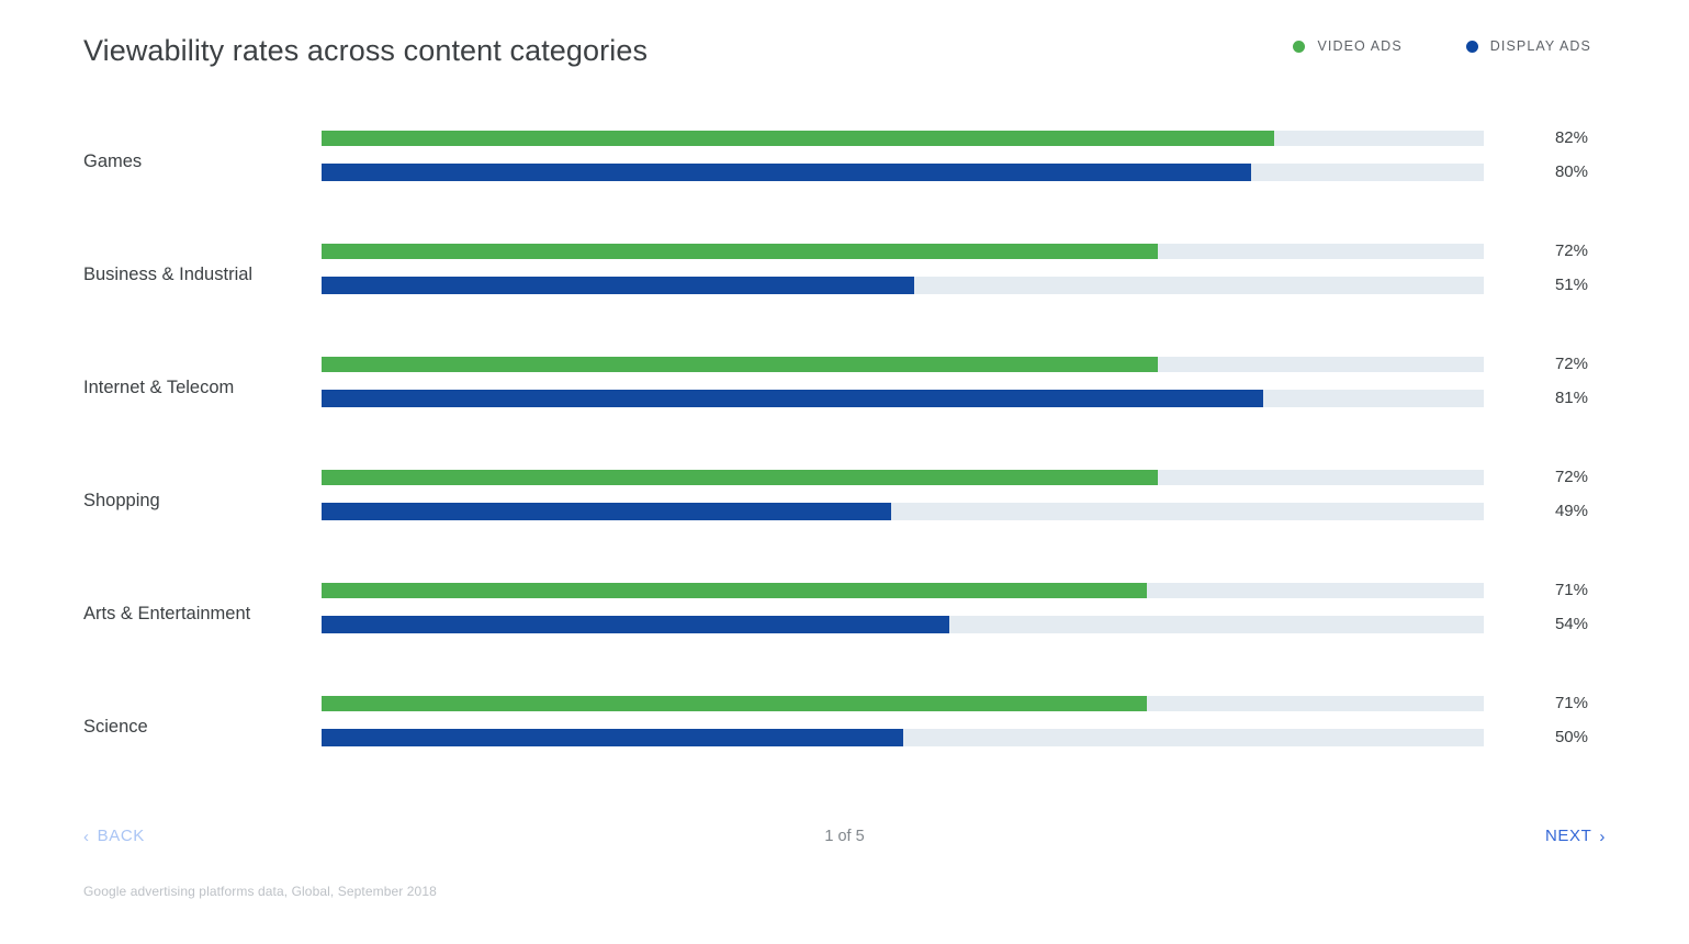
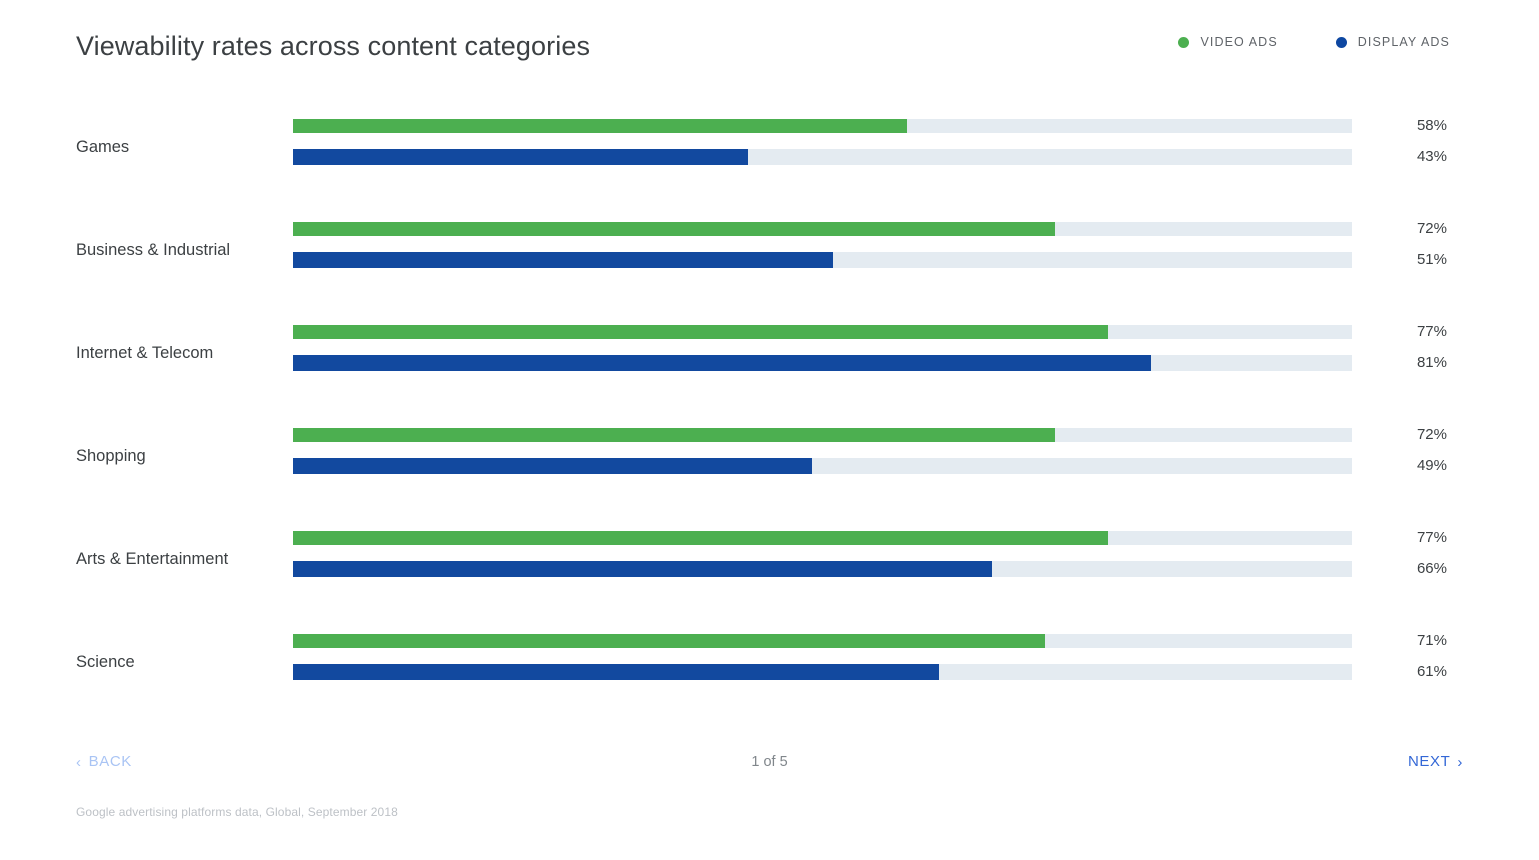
VIDEO ADS/Games: 82% -> 58%
DISPLAY ADS/Games: 80% -> 43%
VIDEO ADS/Internet & Telecom: 72% -> 77%
VIDEO ADS/Arts & Entertainment: 71% -> 77%
DISPLAY ADS/Arts & Entertainment: 54% -> 66%
DISPLAY ADS/Science: 50% -> 61%
